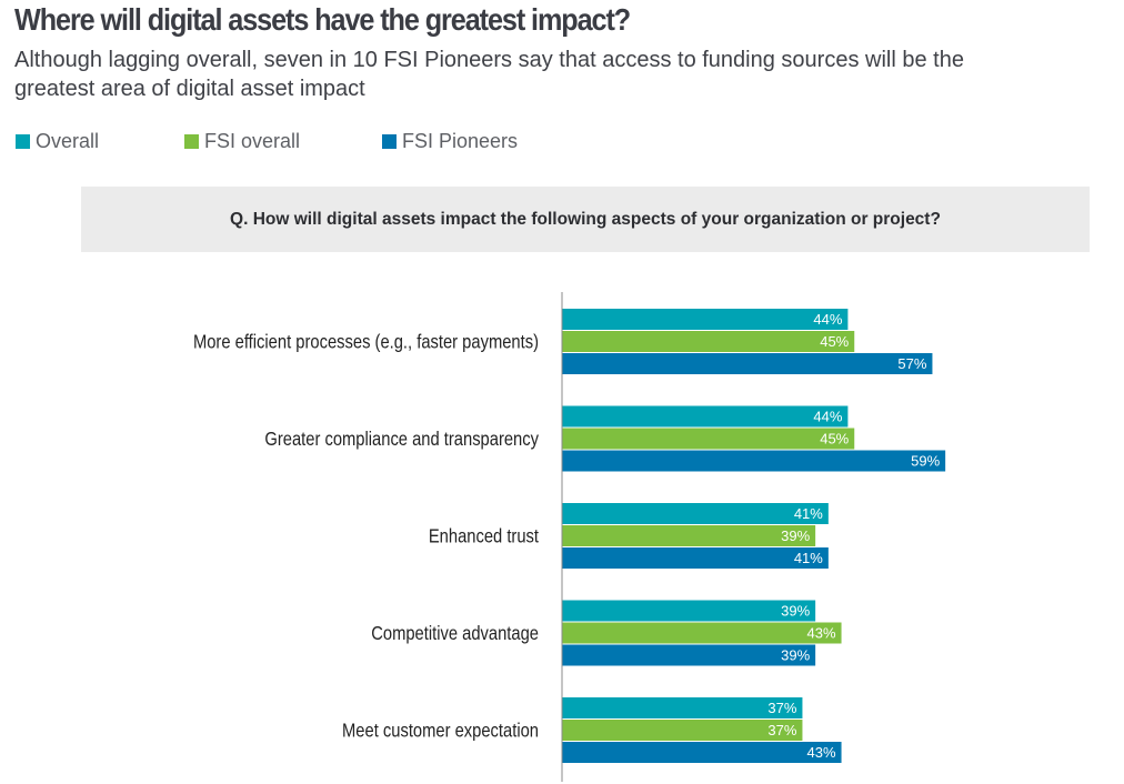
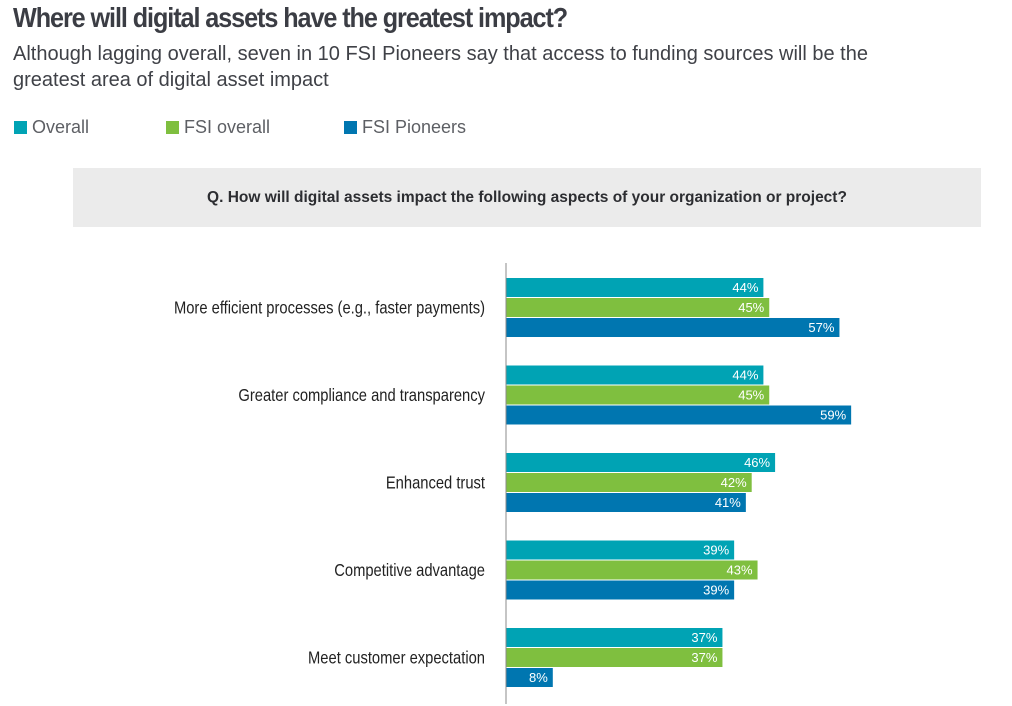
Overall/Enhanced trust: 41% -> 46%
FSI overall/Enhanced trust: 39% -> 42%
FSI Pioneers/Meet customer expectation: 43% -> 8%
